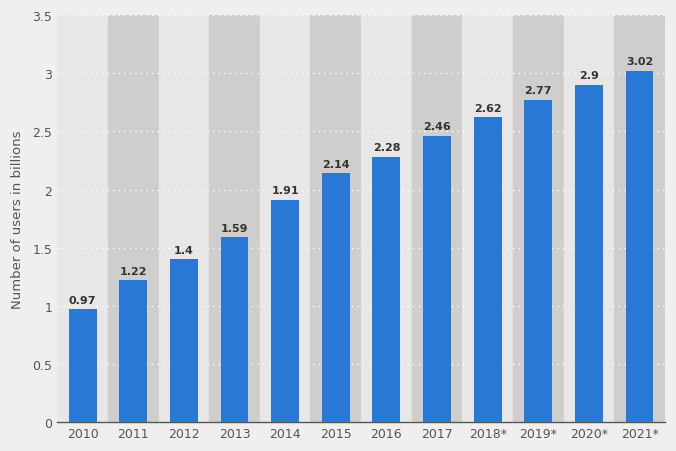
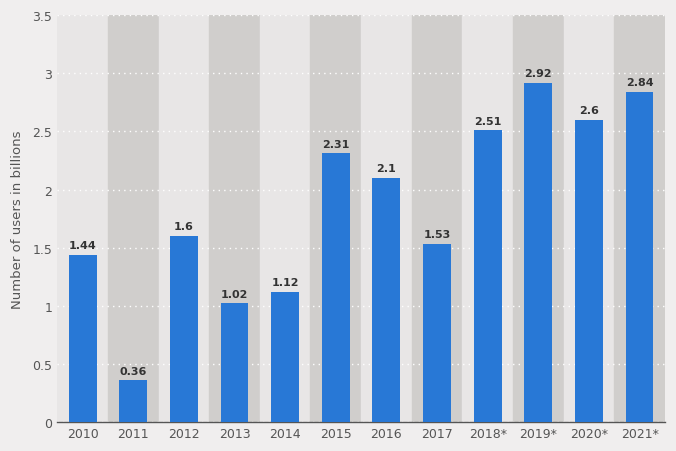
2010: 0.97 -> 1.44
2011: 1.22 -> 0.36
2012: 1.4 -> 1.6
2013: 1.59 -> 1.02
2014: 1.91 -> 1.12
2015: 2.14 -> 2.31
2016: 2.28 -> 2.1
2017: 2.46 -> 1.53
2018*: 2.62 -> 2.51
2019*: 2.77 -> 2.92
2020*: 2.9 -> 2.6
2021*: 3.02 -> 2.84
